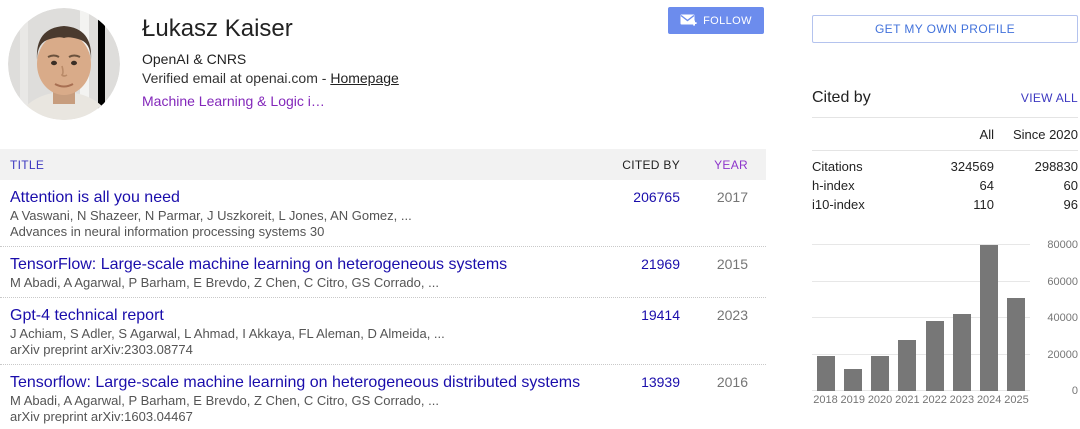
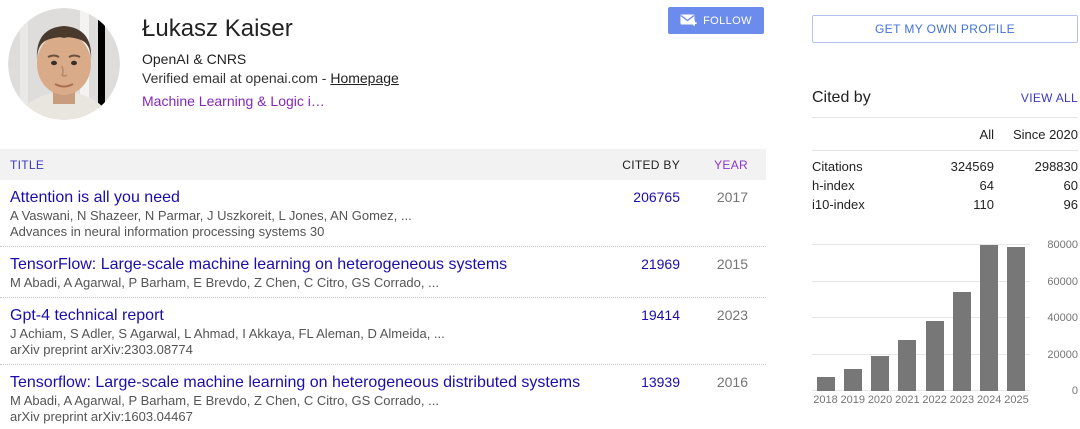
2018: 19000 -> 8000
2023: 42000 -> 54000
2025: 51000 -> 79000
